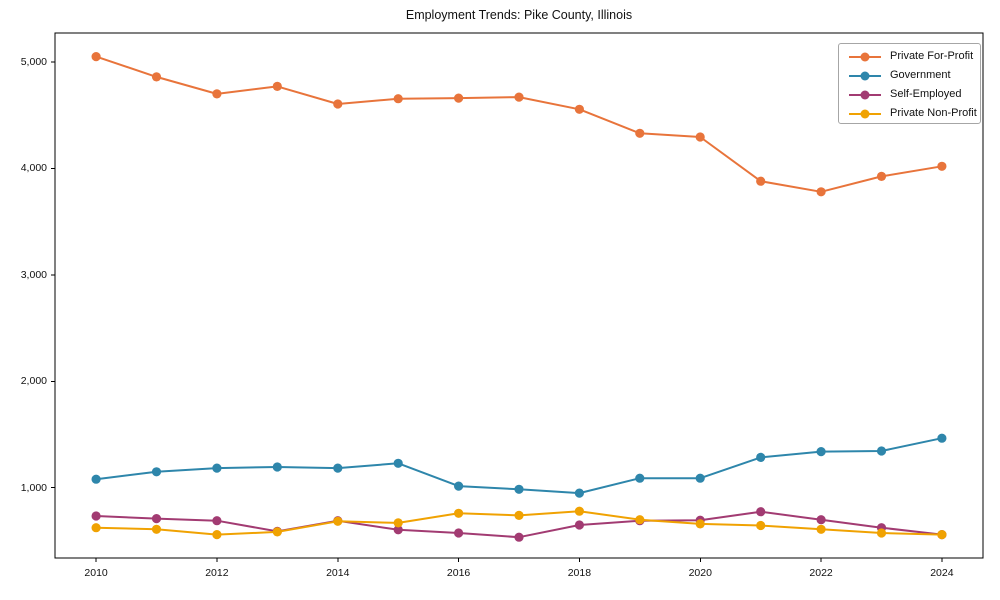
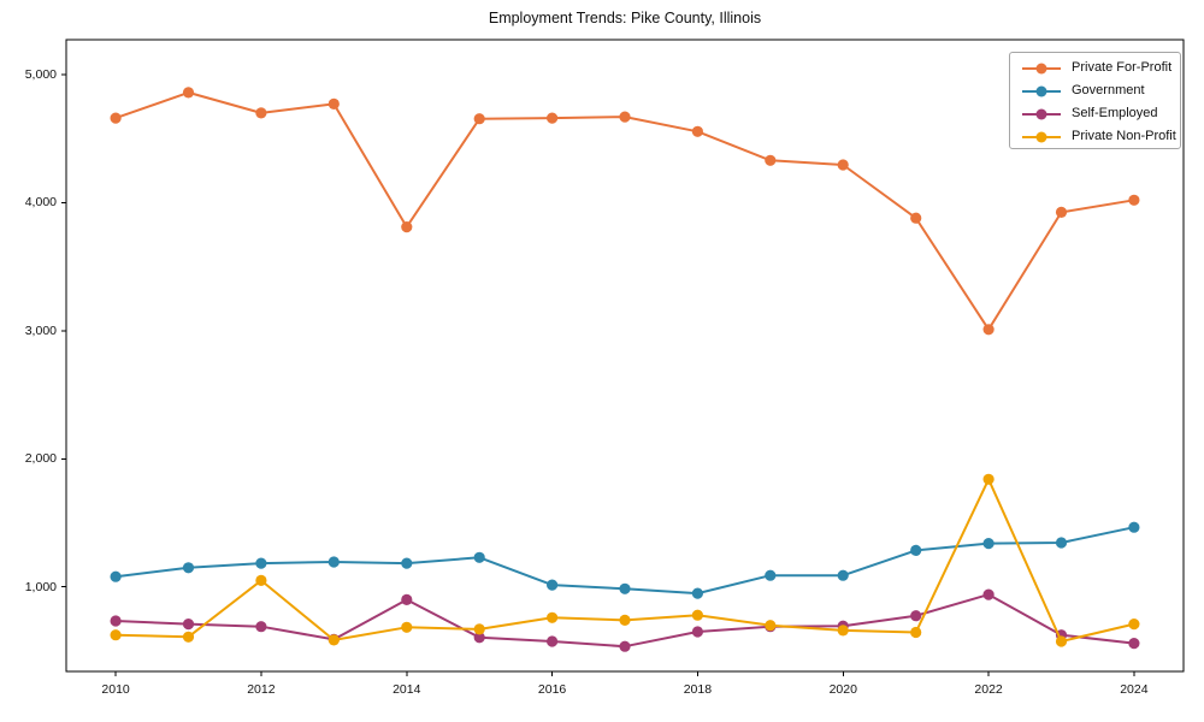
Private For-Profit/2010: 5050 -> 4660
Private Non-Profit/2012: 560 -> 1050
Private For-Profit/2014: 4600 -> 3810
Self-Employed/2014: 690 -> 900
Private For-Profit/2022: 3780 -> 3010
Self-Employed/2022: 700 -> 940
Private Non-Profit/2022: 610 -> 1840
Private Non-Profit/2024: 560 -> 710
